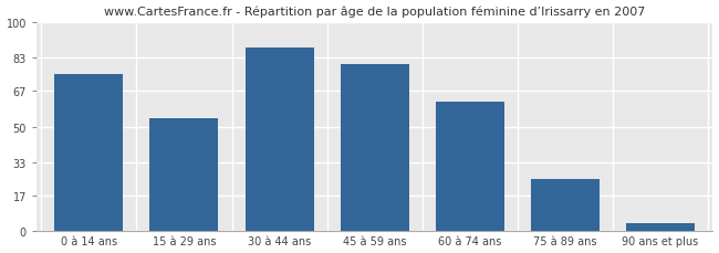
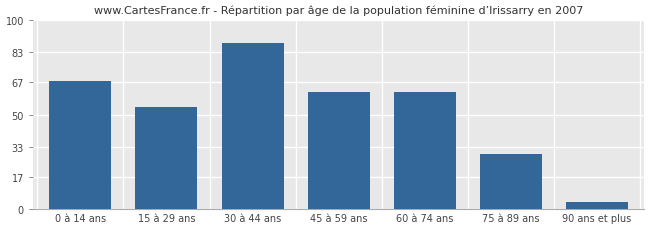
0 à 14 ans: 75 -> 68
45 à 59 ans: 80 -> 62
75 à 89 ans: 25 -> 29
